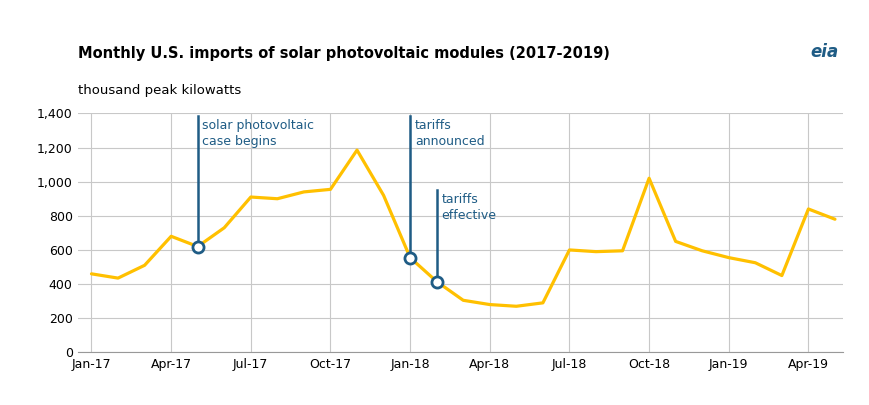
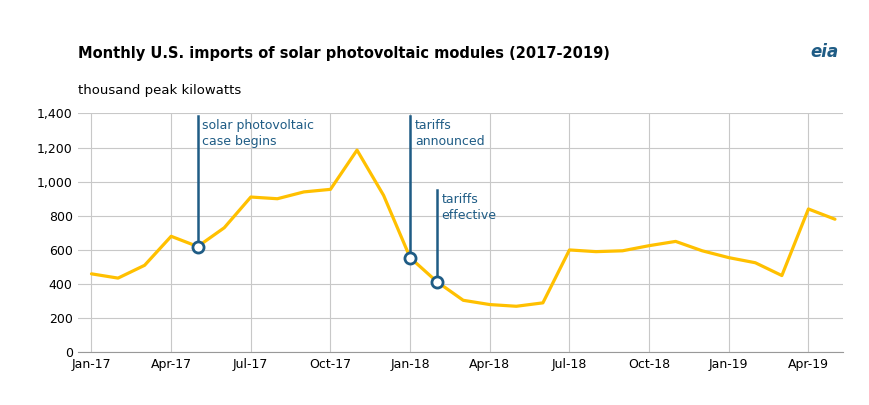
Oct-18: 1,020 -> 620
